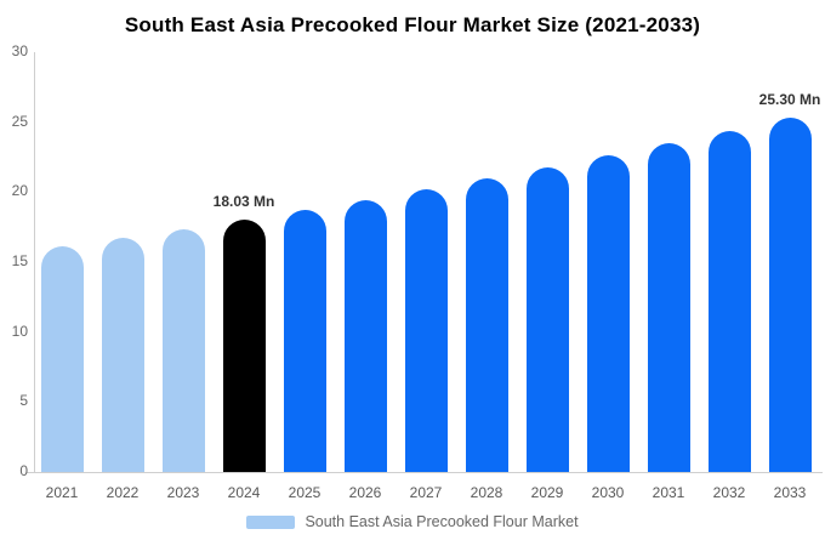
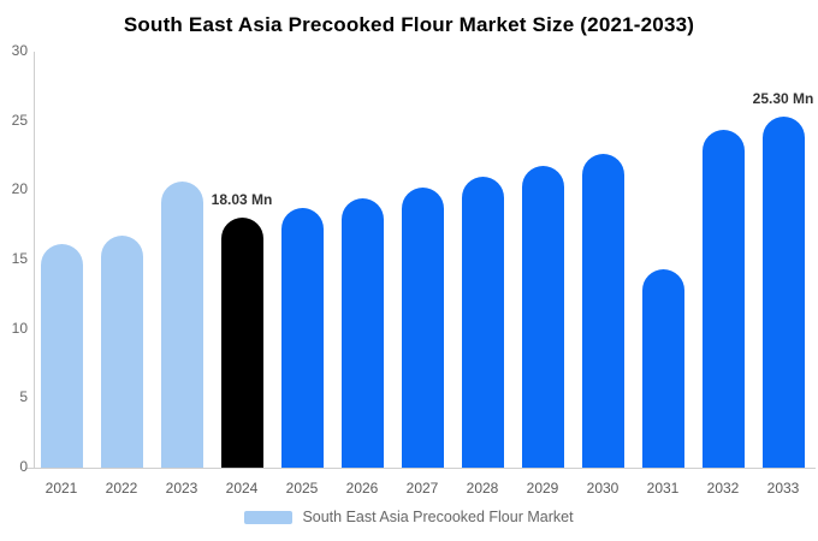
2023: 17.4 -> 20.6
2031: 23.5 -> 14.3
